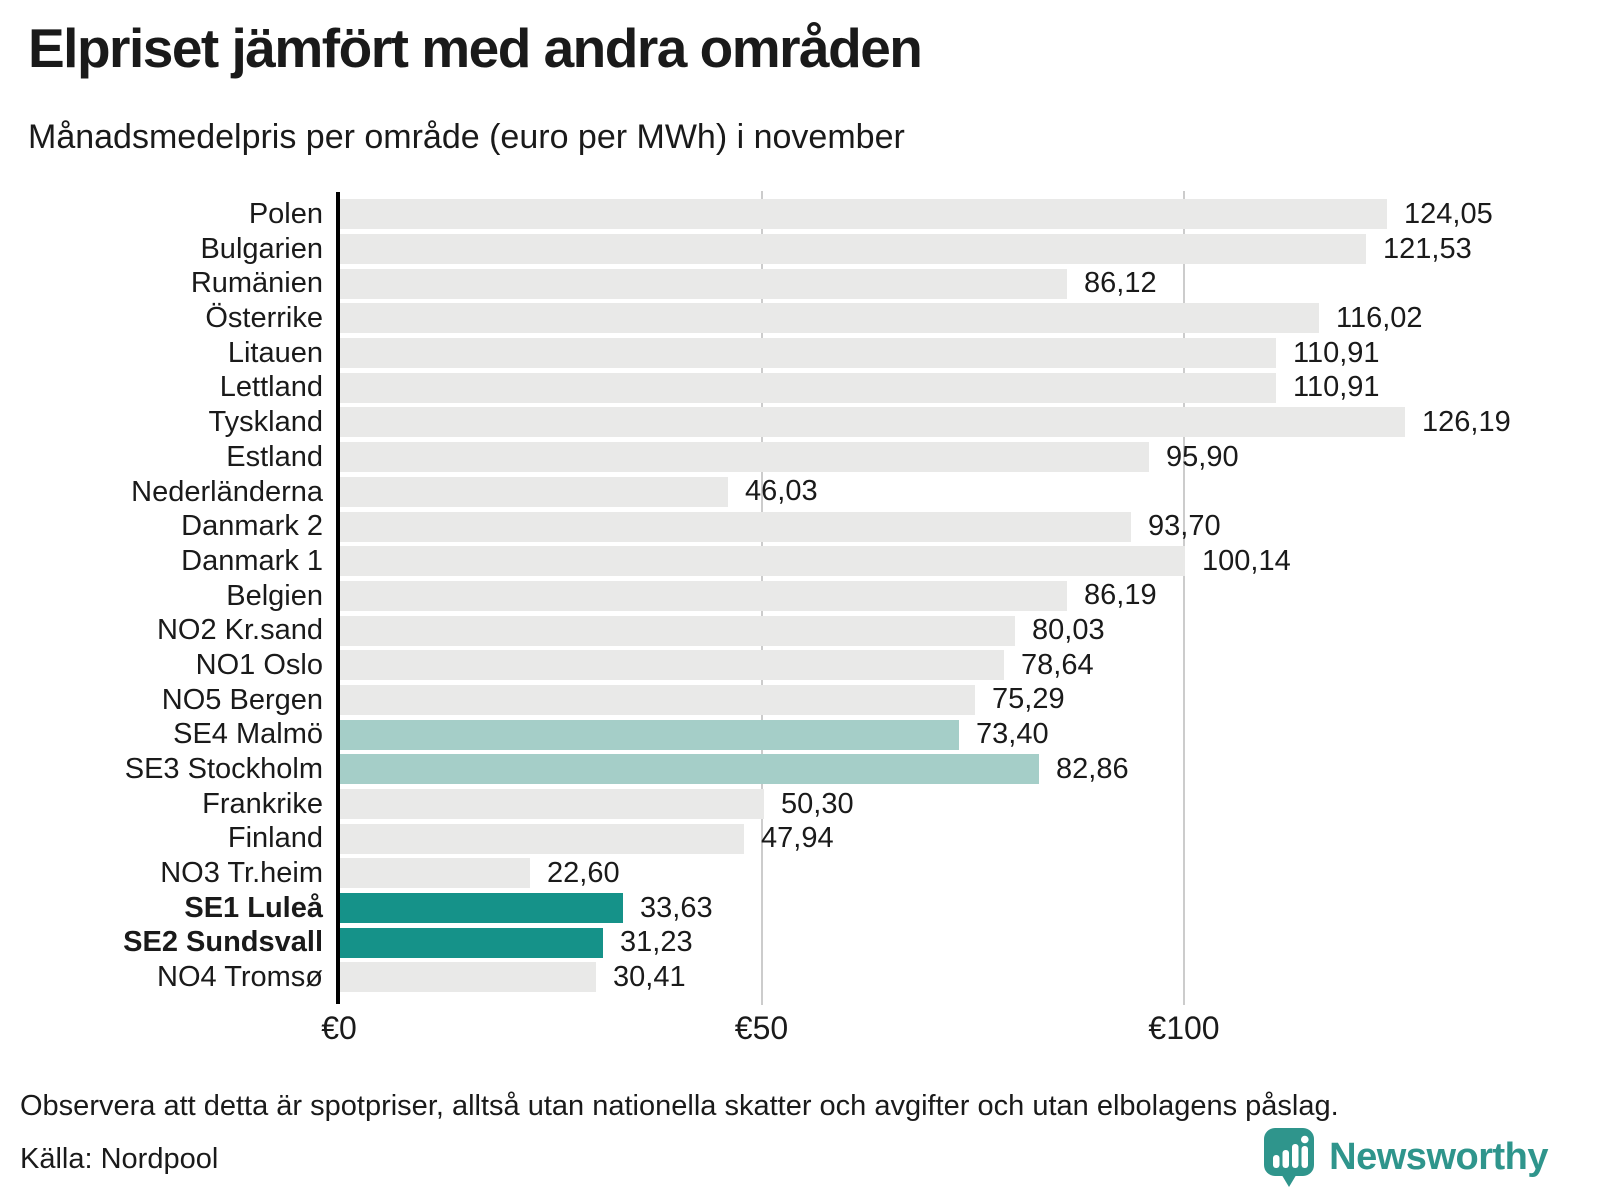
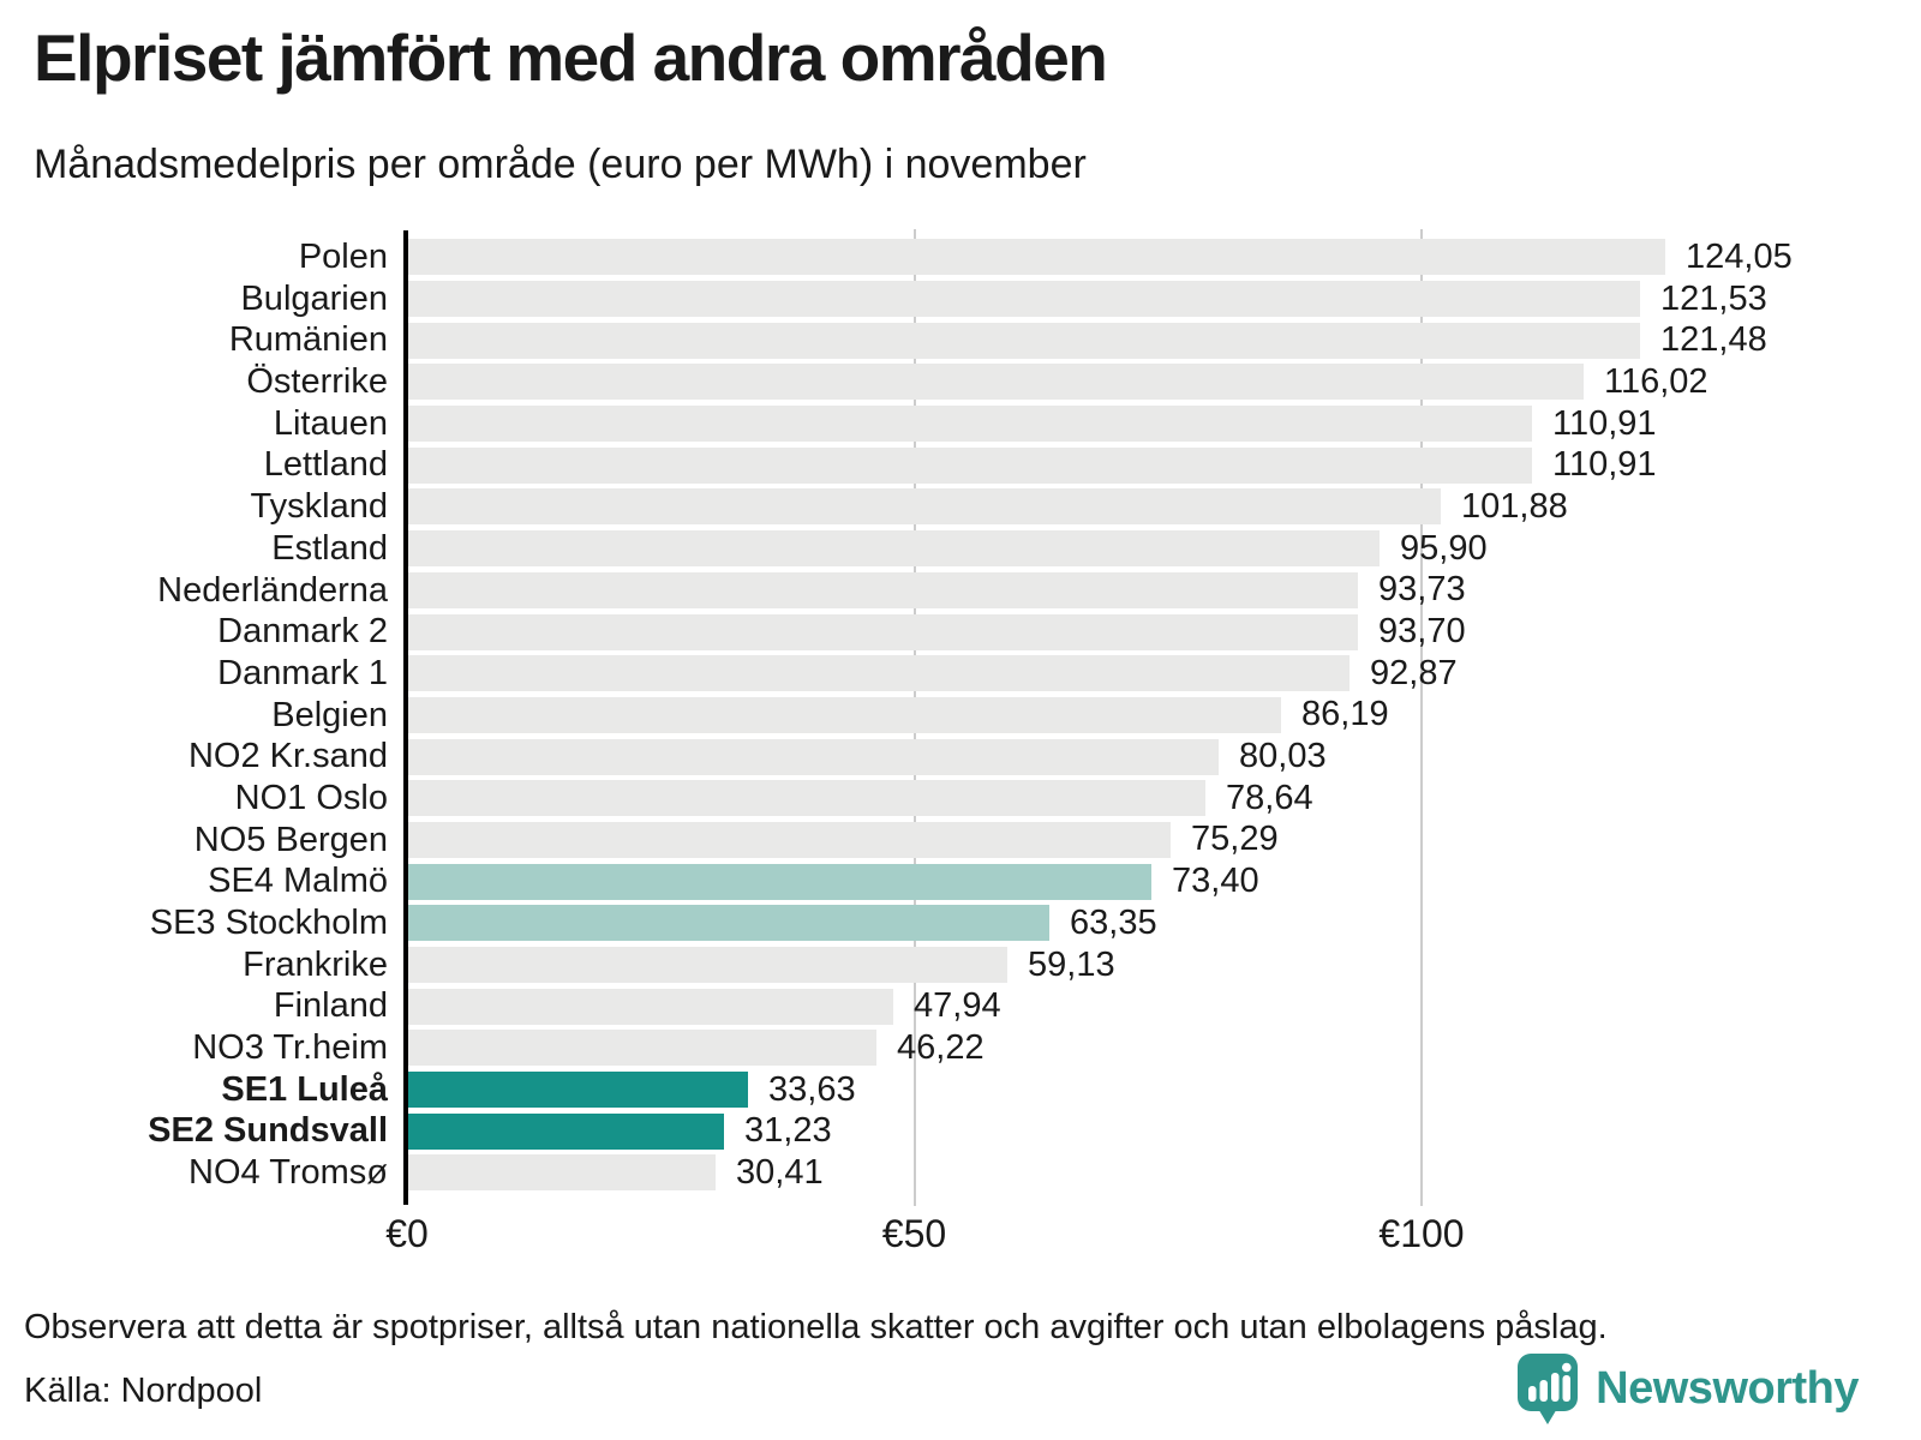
Rumänien: 86,12 -> 121,48
Tyskland: 126,19 -> 101,88
Nederländerna: 46,03 -> 93,73
Danmark 1: 100,14 -> 92,87
SE3 Stockholm: 82,86 -> 63,35
Frankrike: 50,30 -> 59,13
NO3 Tr.heim: 22,60 -> 46,22
